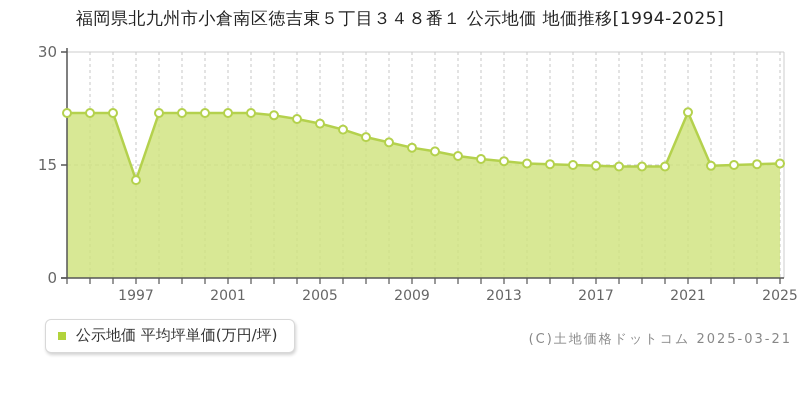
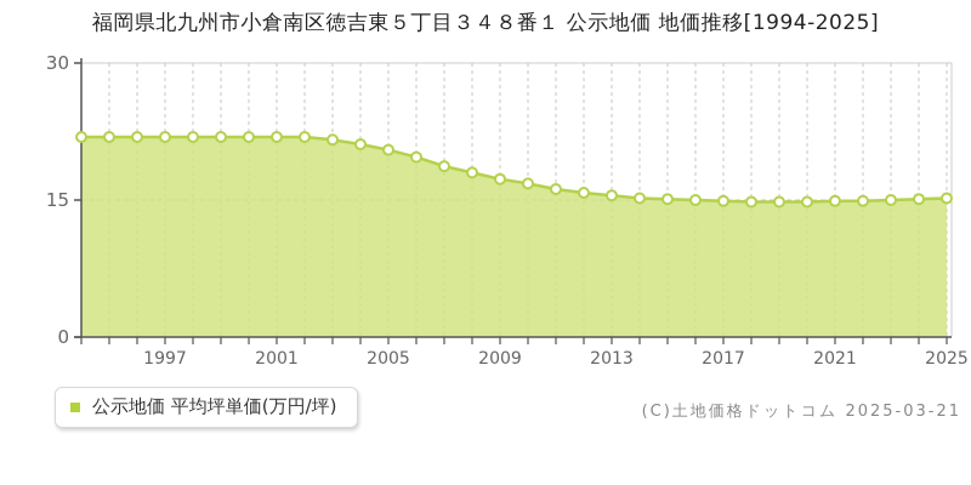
1997: 13 -> 22
2021: 22 -> 15
